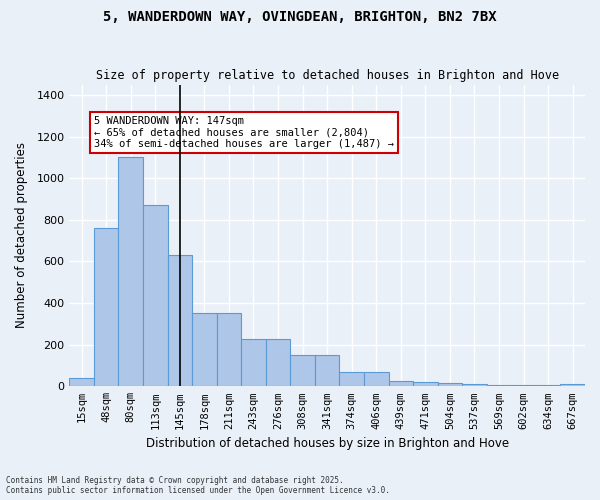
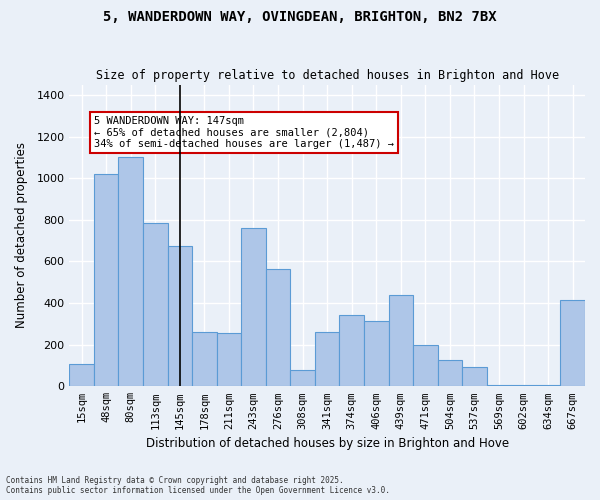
15sqm: 40 -> 105
48sqm: 760 -> 1020
113sqm: 870 -> 785
145sqm: 630 -> 675
178sqm: 350 -> 260
211sqm: 350 -> 255
243sqm: 225 -> 760
276sqm: 225 -> 565
308sqm: 150 -> 80
341sqm: 150 -> 260
374sqm: 70 -> 345
406sqm: 70 -> 315
439sqm: 25 -> 440
471sqm: 20 -> 200
504sqm: 15 -> 125
537sqm: 10 -> 95
667sqm: 10 -> 415
